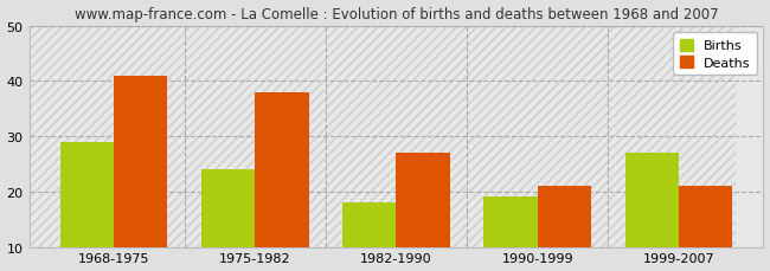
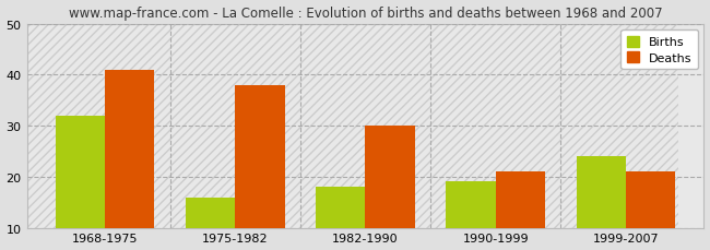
Births/1968-1975: 29 -> 32
Births/1975-1982: 24 -> 16
Deaths/1982-1990: 27 -> 30
Births/1999-2007: 27 -> 24
